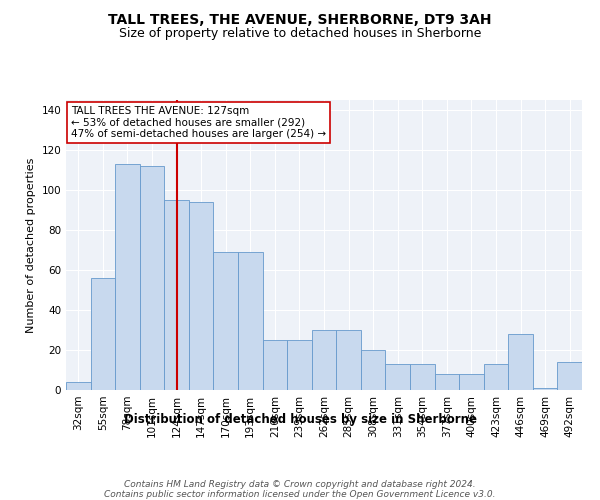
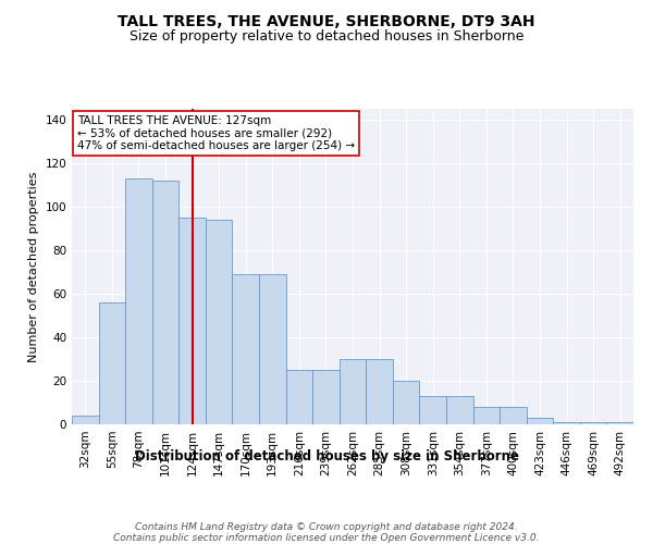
423sqm: 13 -> 3
446sqm: 28 -> 1
492sqm: 14 -> 1
